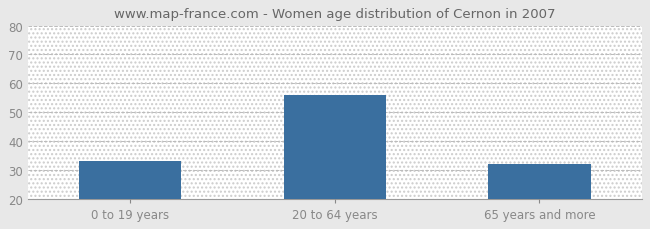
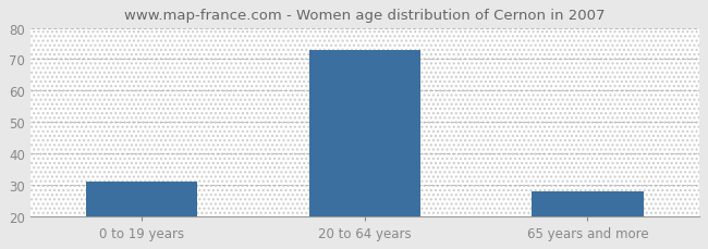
0 to 19 years: 33 -> 31
20 to 64 years: 56 -> 73
65 years and more: 32 -> 28
